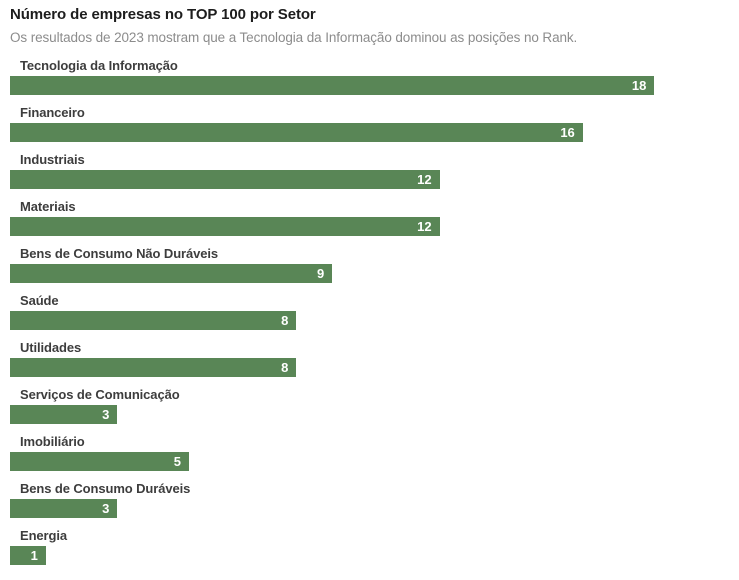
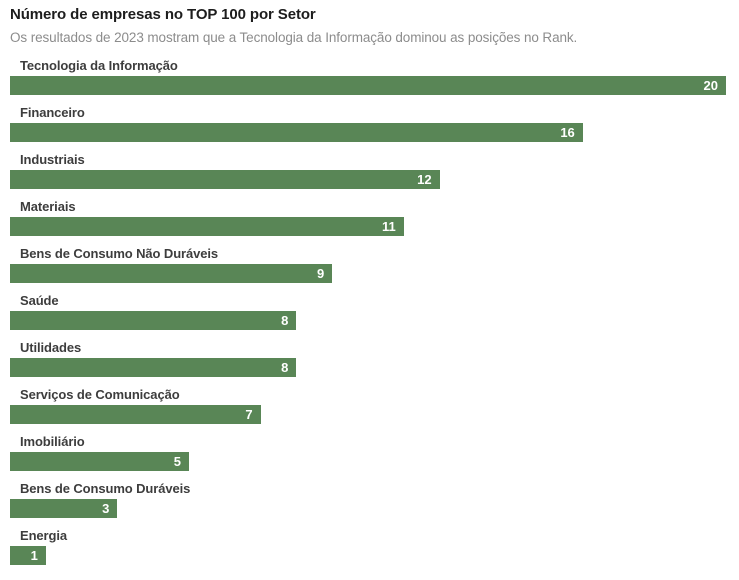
Tecnologia da Informação: 18 -> 20
Materiais: 12 -> 11
Serviços de Comunicação: 3 -> 7
